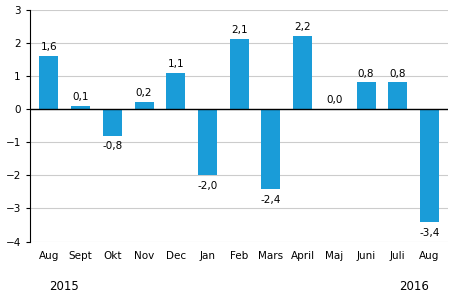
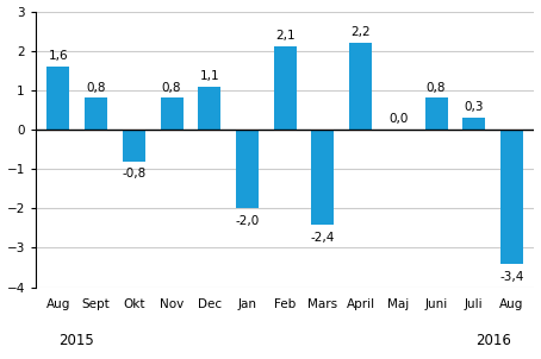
Sept: 0,1 -> 0,8
Nov: 0,2 -> 0,8
Juli: 0,8 -> 0,3
